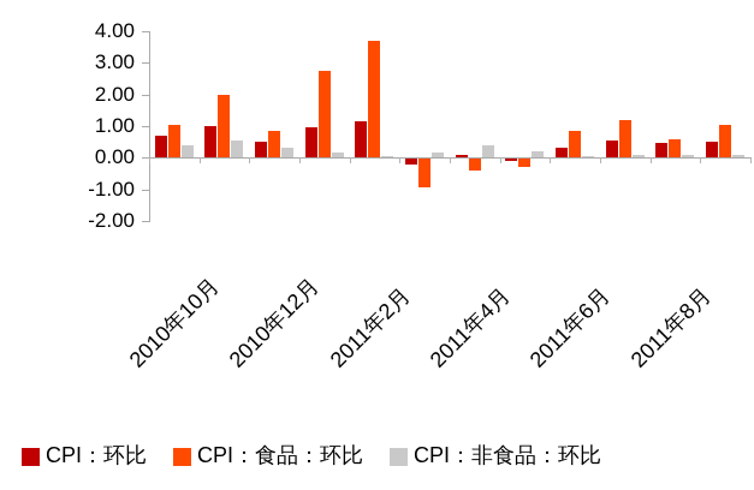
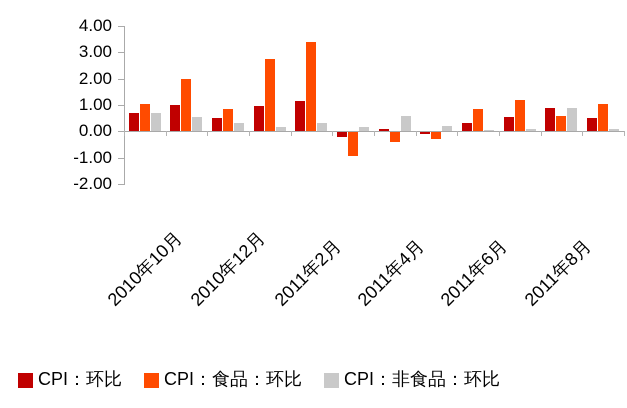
CPI：非食品：环比/2010年10月: 0.4 -> 0.7
CPI：食品：环比/2011年2月: 3.7 -> 3.4
CPI：非食品：环比/2011年2月: 0.1 -> 0.3
CPI：非食品：环比/2011年4月: 0.4 -> 0.6
CPI：环比/2011年8月: 0.5 -> 0.9
CPI：非食品：环比/2011年8月: 0.1 -> 0.9
